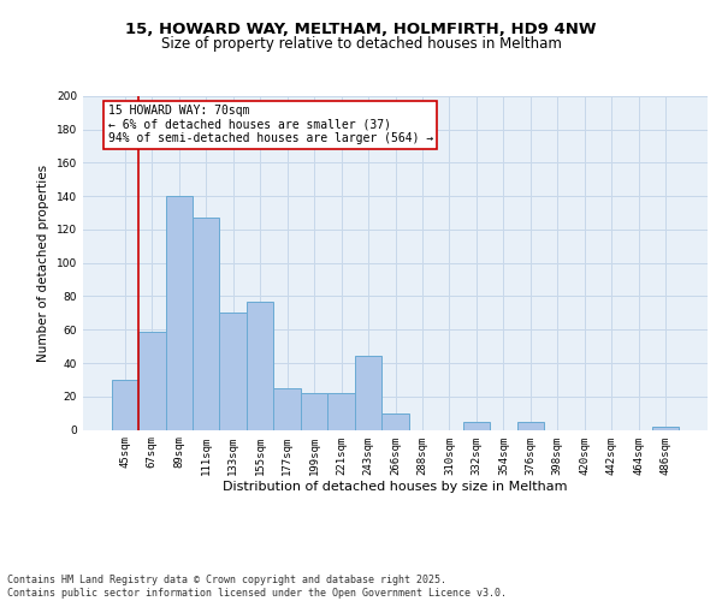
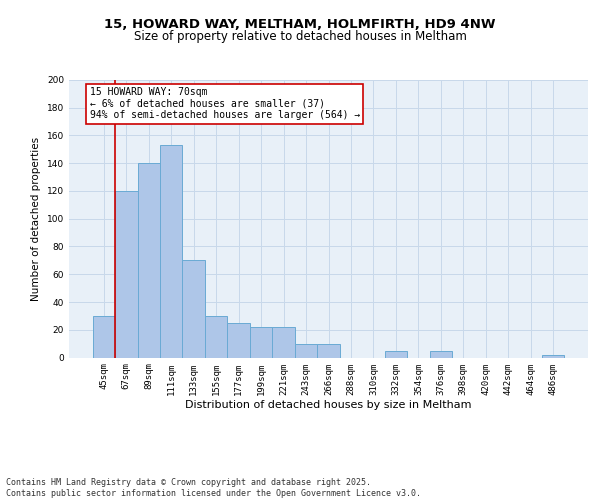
67sqm: 59 -> 120
111sqm: 127 -> 153
155sqm: 77 -> 30
243sqm: 44 -> 10
